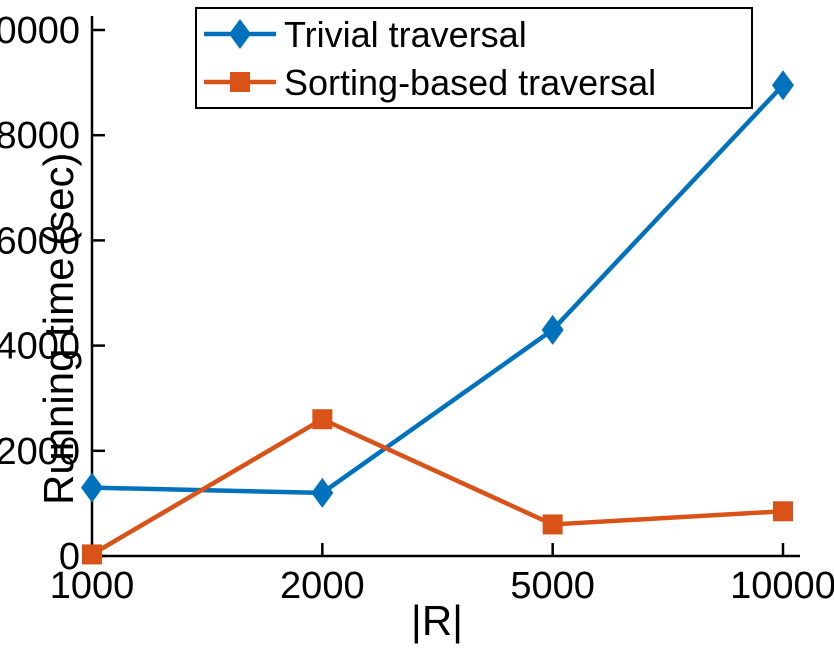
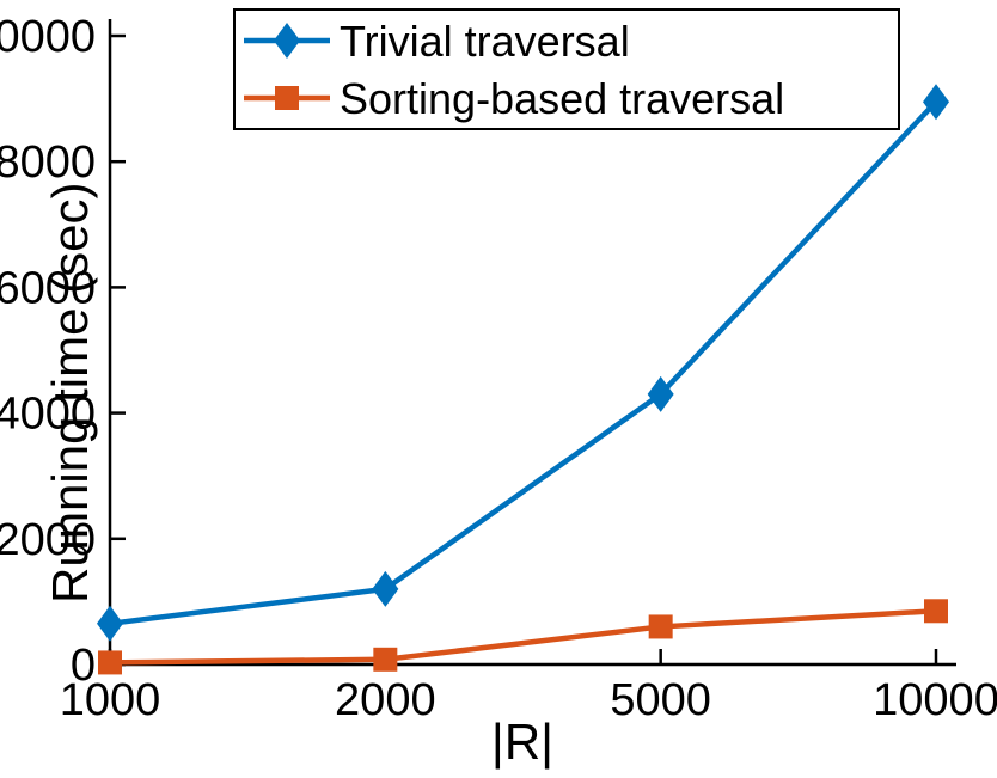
Trivial traversal/1000: 1300 -> 600
Sorting-based traversal/2000: 2600 -> 100
